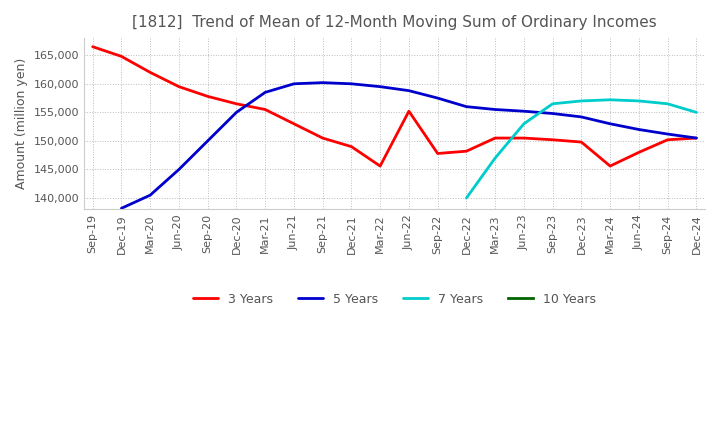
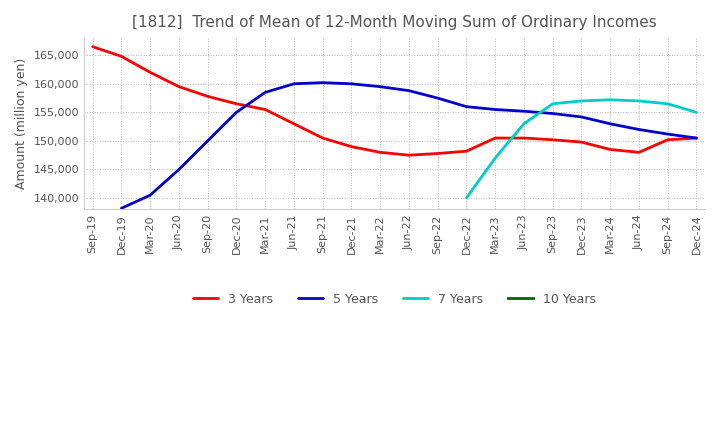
3 Years/Mar-22: 145,600 -> 148,000
3 Years/Jun-22: 155,200 -> 147,500
3 Years/Mar-24: 145,600 -> 148,500
